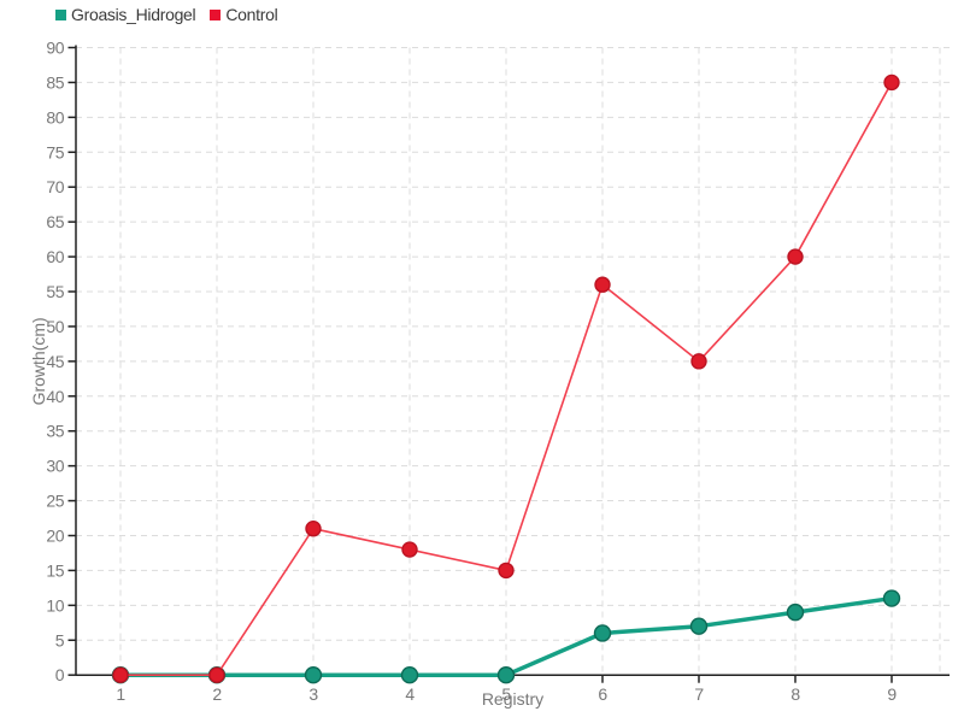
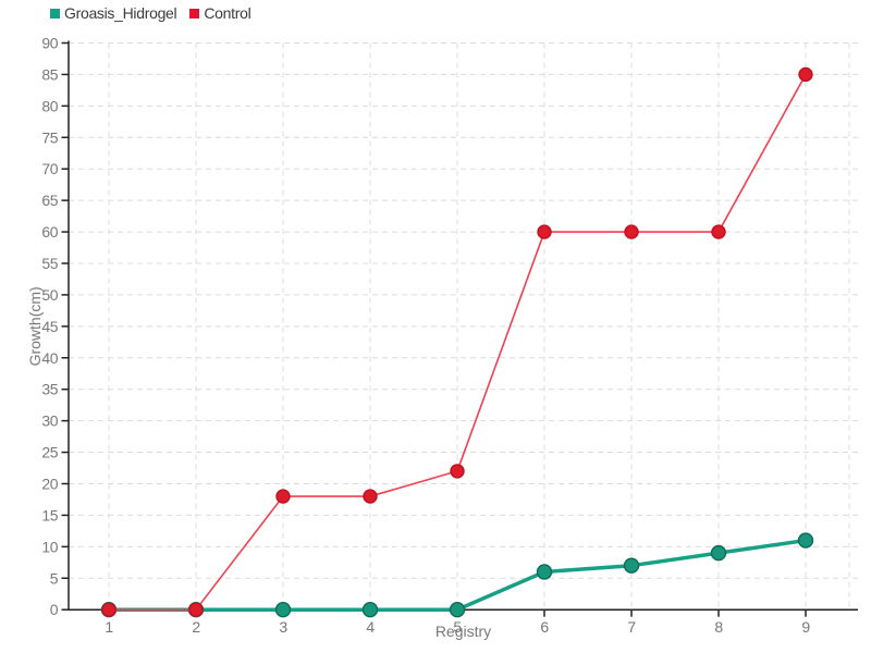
Control/3: 21 -> 18
Control/5: 15 -> 22
Control/6: 56 -> 60
Control/7: 45 -> 60
